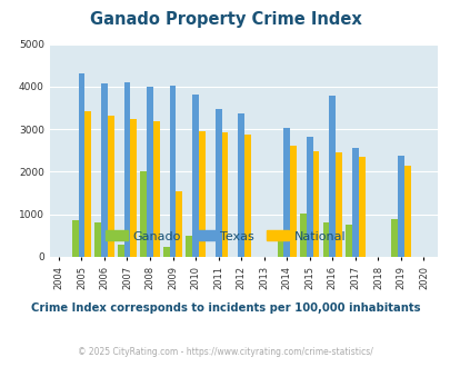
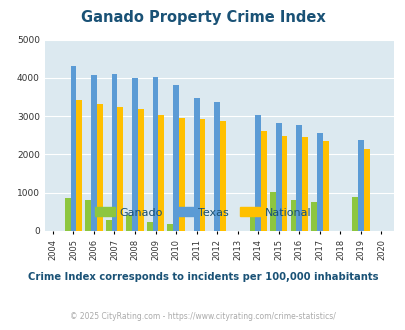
Ganado/2008: 2000 -> 410
National/2009: 1550 -> 3040
Ganado/2010: 500 -> 170
Texas/2016: 3800 -> 2770
